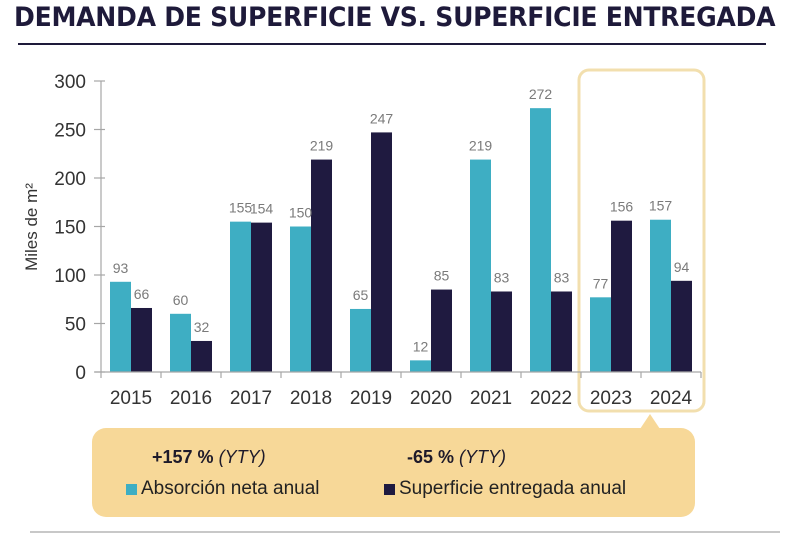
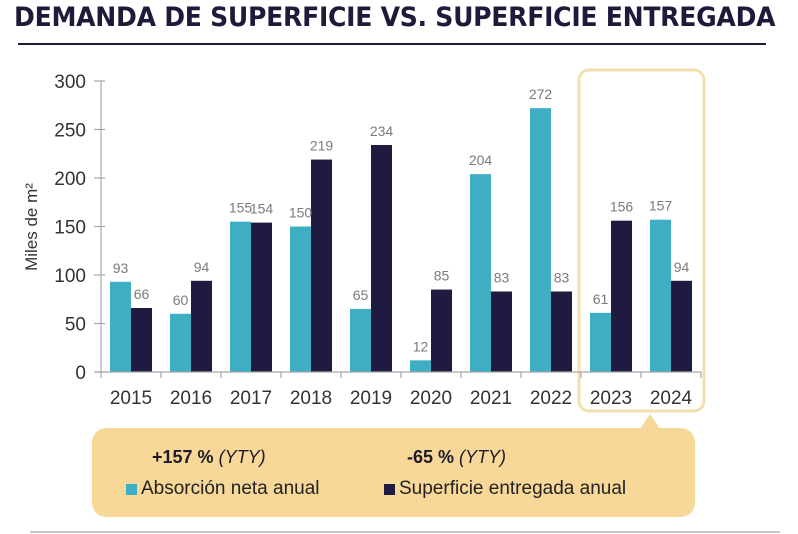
Superficie entregada anual/2016: 32 -> 94
Superficie entregada anual/2019: 247 -> 234
Absorción neta anual/2021: 219 -> 204
Absorción neta anual/2023: 77 -> 61
